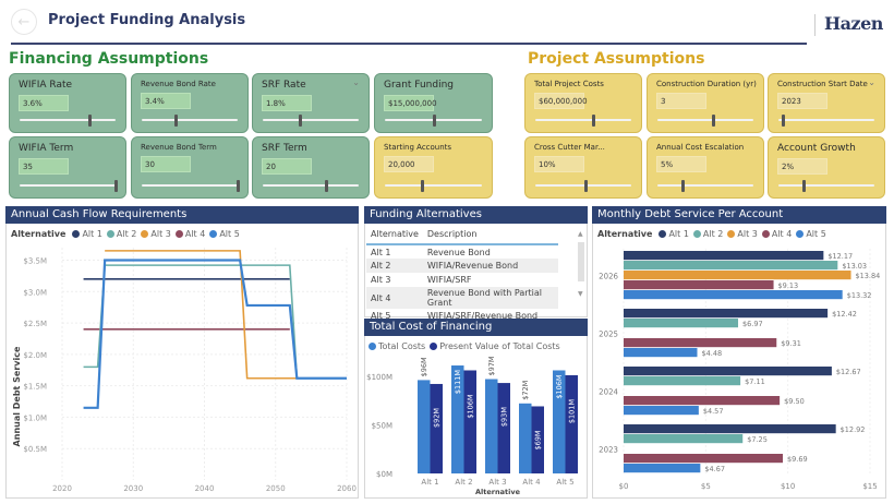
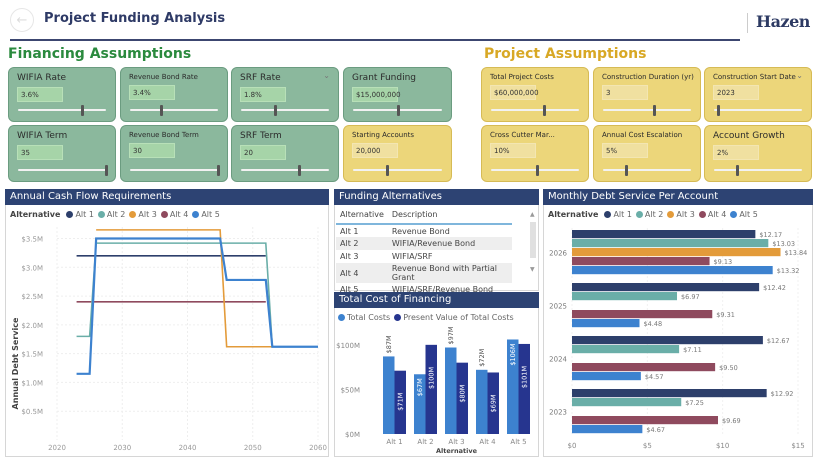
Total Cost of Financing/Total Costs/Alt 1: $96M -> $87M
Total Cost of Financing/Present Value of Total Costs/Alt 1: $92M -> $71M
Total Cost of Financing/Total Costs/Alt 2: $111M -> $67M
Total Cost of Financing/Present Value of Total Costs/Alt 2: $106M -> $100M
Total Cost of Financing/Present Value of Total Costs/Alt 3: $93M -> $80M
